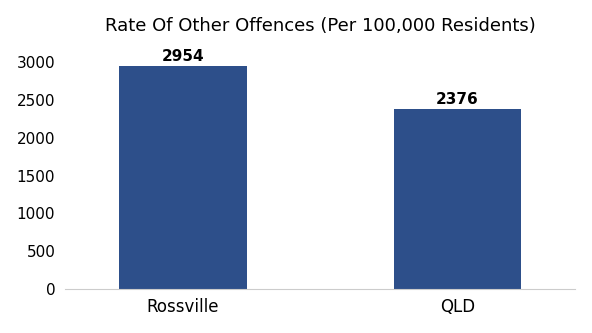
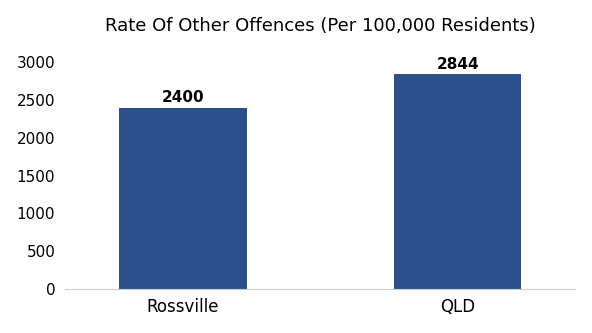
Rossville: 2954 -> 2400
QLD: 2376 -> 2844
